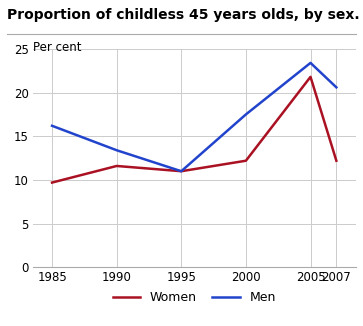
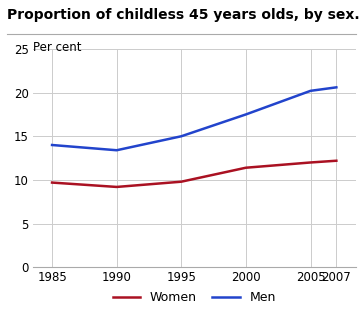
Men/1985: 16.2 -> 14.0
Women/1990: 11.6 -> 9.2
Women/1995: 11.0 -> 9.8
Men/1995: 11.0 -> 15.0
Women/2000: 12.2 -> 11.4
Women/2005: 21.8 -> 12.0
Men/2005: 23.4 -> 20.2
